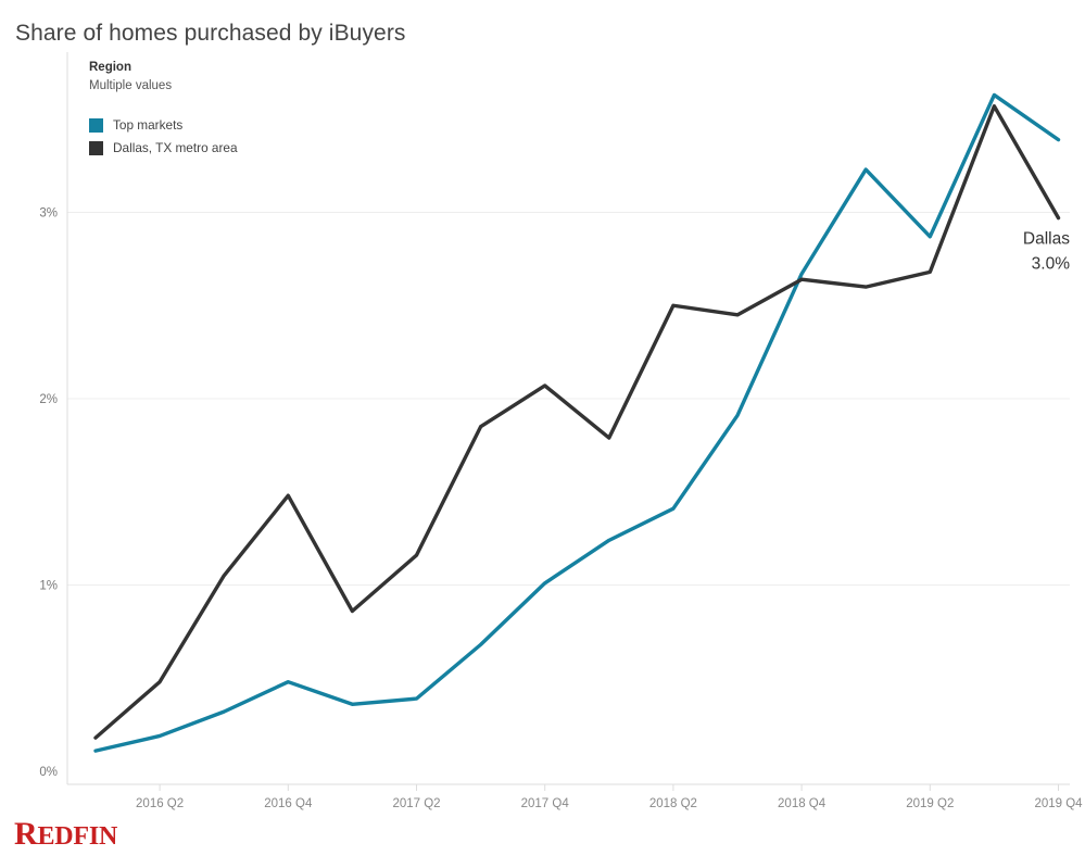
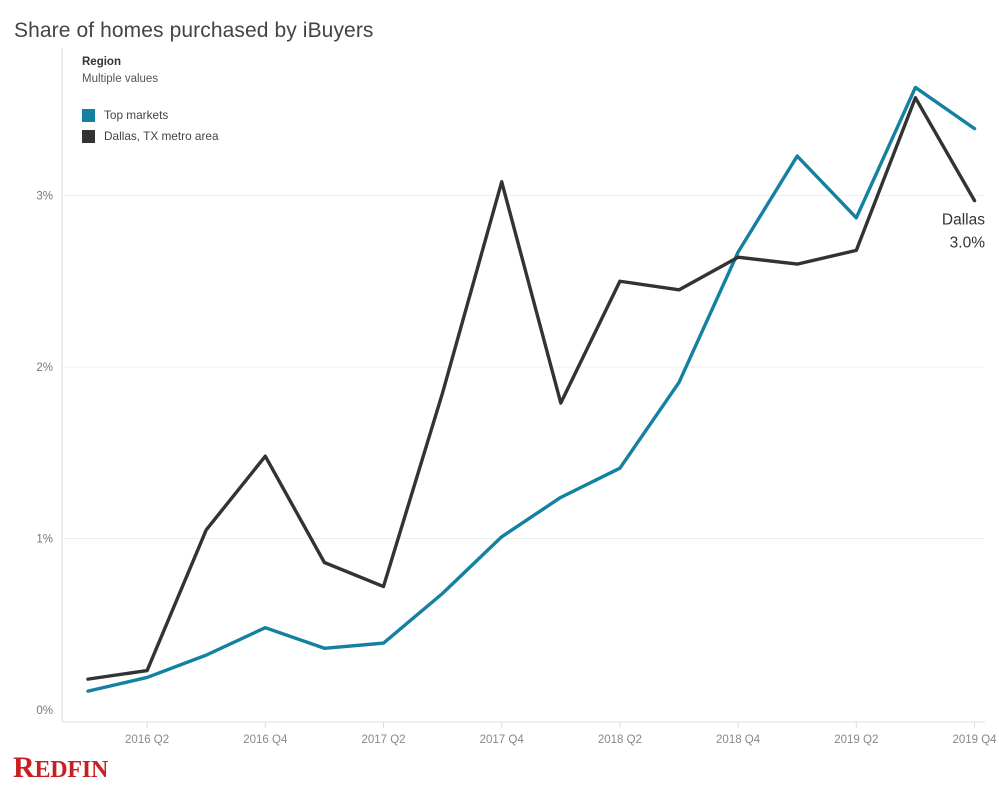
Dallas, TX metro area/2016 Q2: 0.48% -> 0.23%
Dallas, TX metro area/2017 Q2: 1.16% -> 0.72%
Dallas, TX metro area/2017 Q4: 2.07% -> 3.08%
